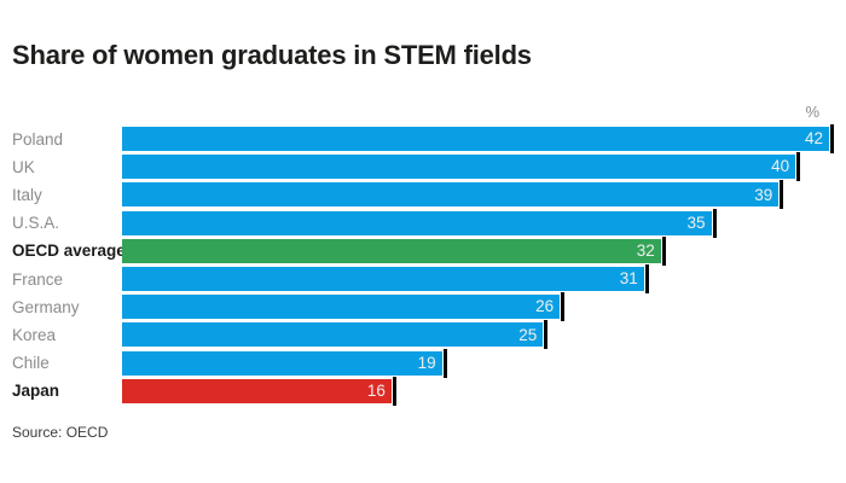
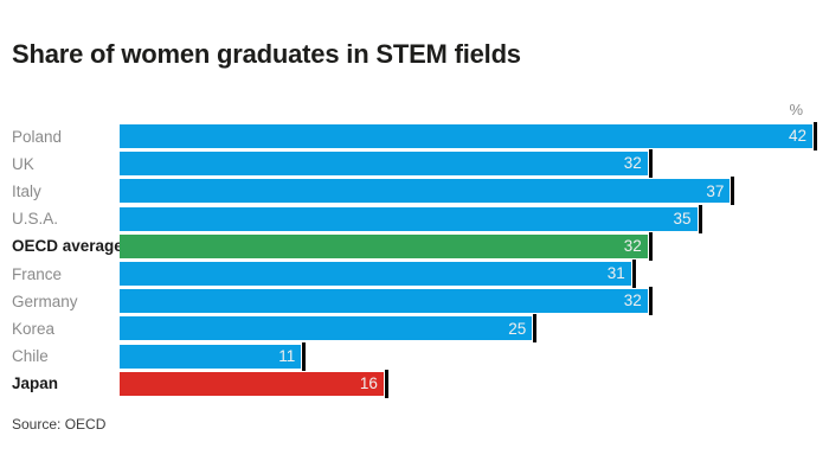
UK: 40 -> 32
Italy: 39 -> 37
Germany: 26 -> 32
Chile: 19 -> 11
